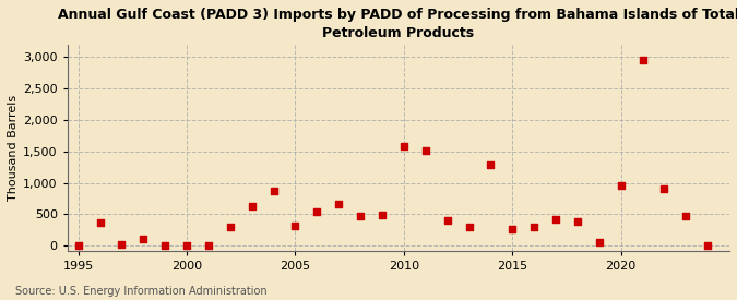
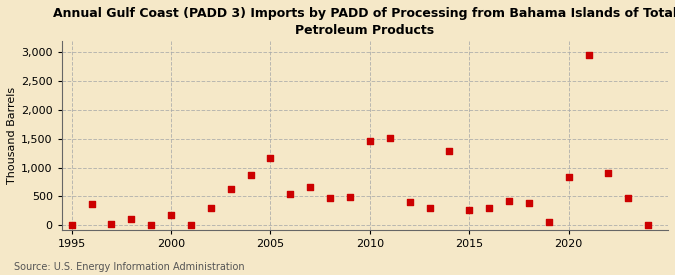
2000: 0 -> 180
2005: 320 -> 1,160
2010: 1,580 -> 1,460
2020: 960 -> 840
